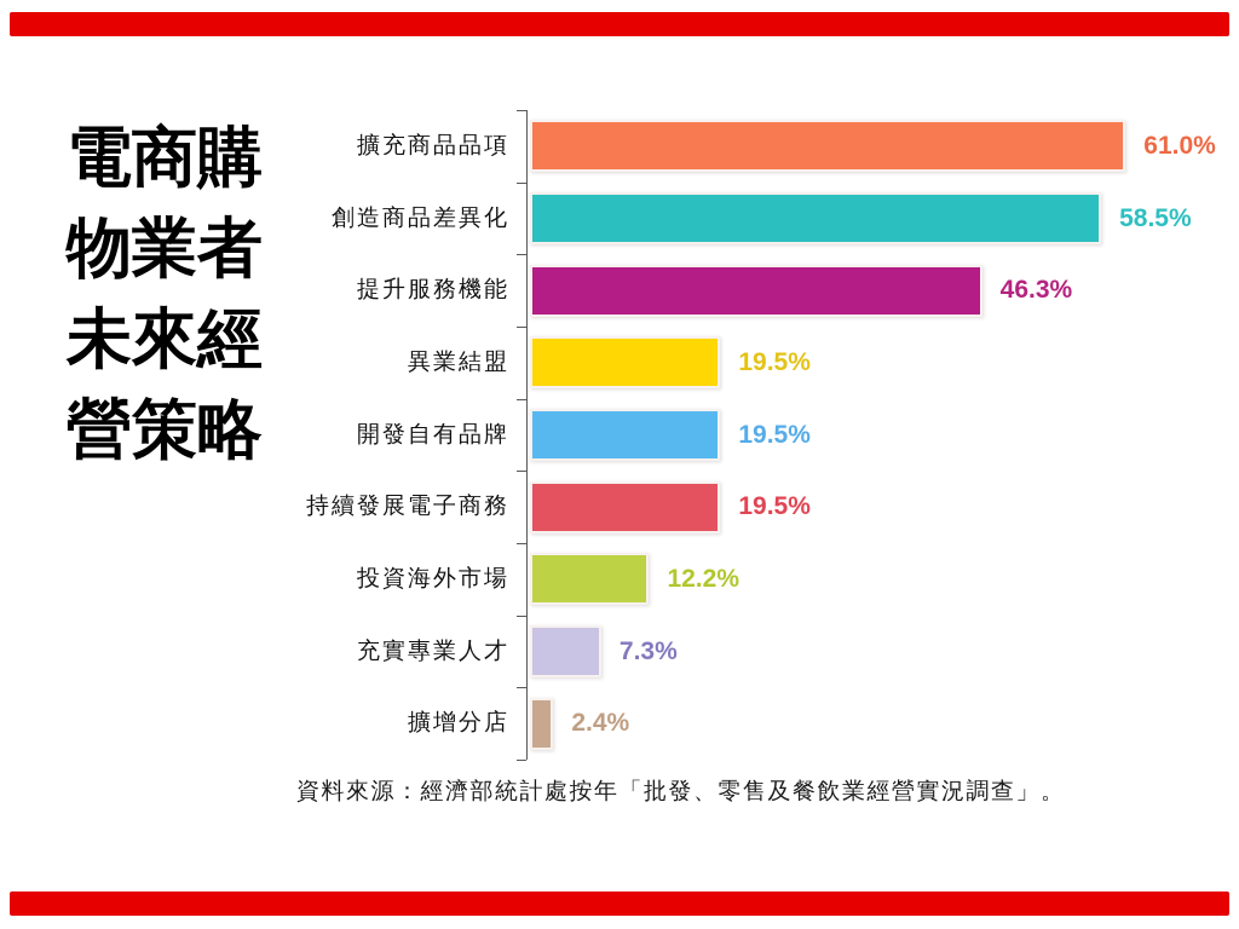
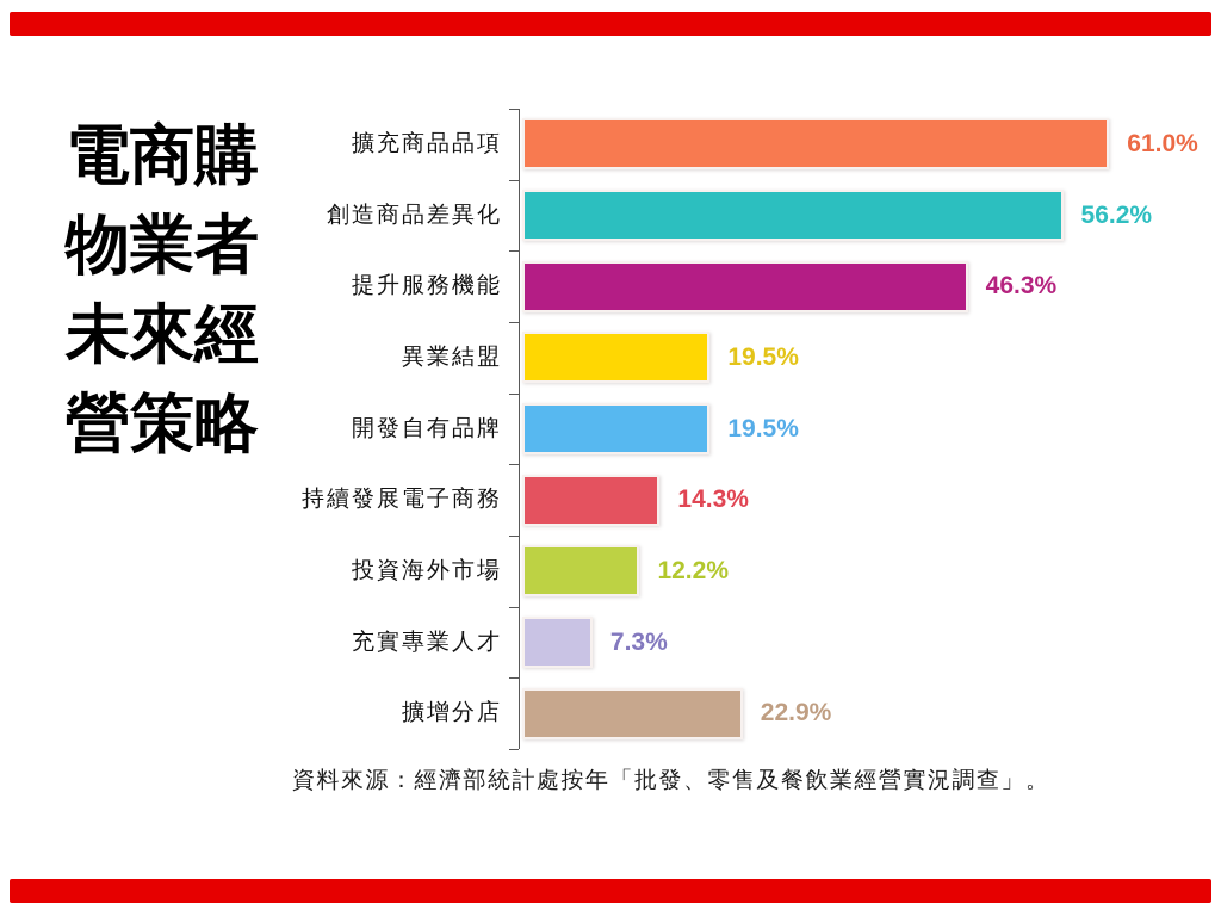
創造商品差異化: 58.5% -> 56.2%
持續發展電子商務: 19.5% -> 14.3%
擴增分店: 2.4% -> 22.9%
